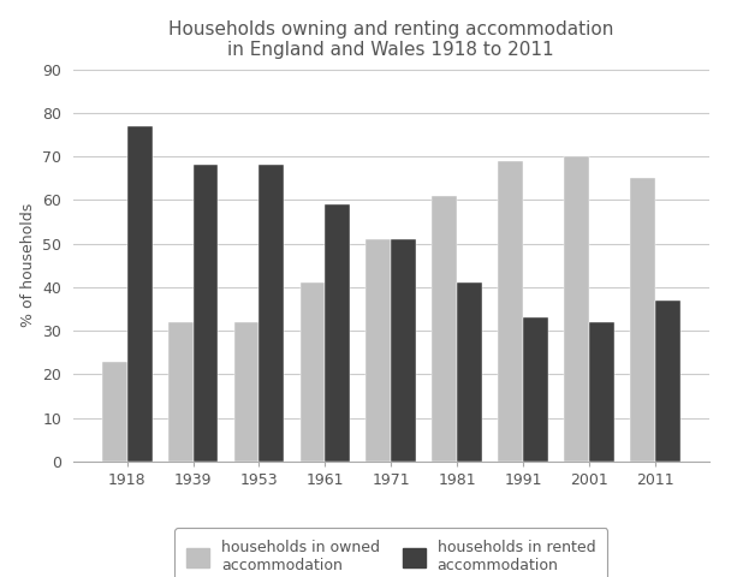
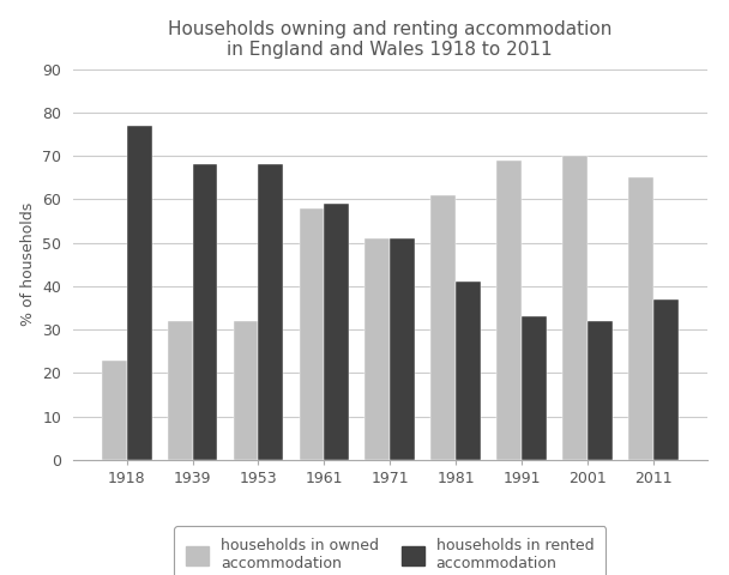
households in owned accommodation/1961: 41 -> 58
